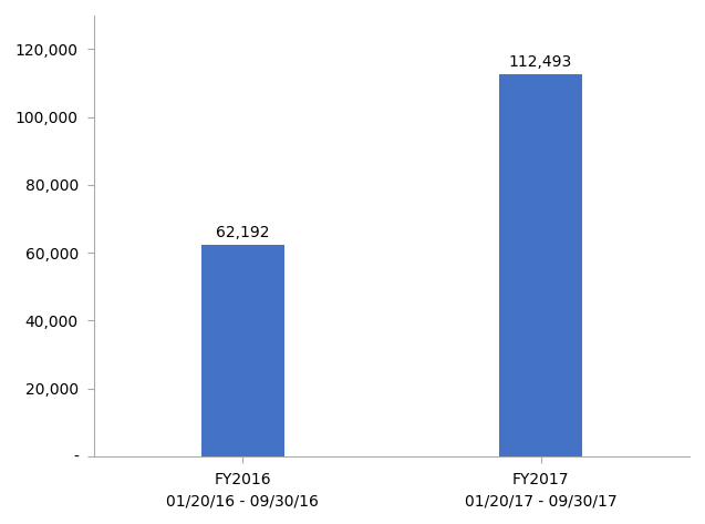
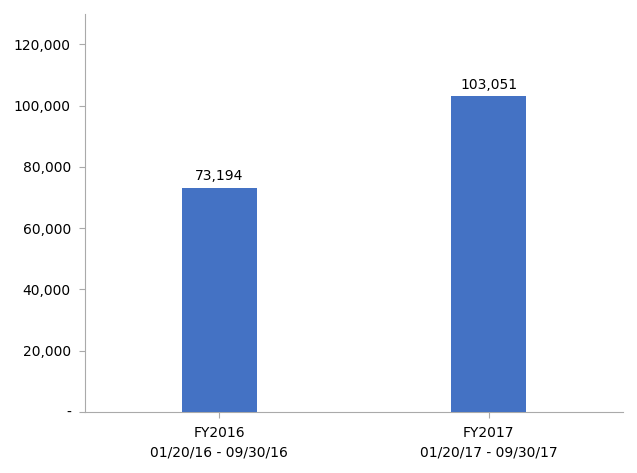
FY2016 01/20/16 - 09/30/16: 62,192 -> 73,194
FY2017 01/20/17 - 09/30/17: 112,493 -> 103,051
